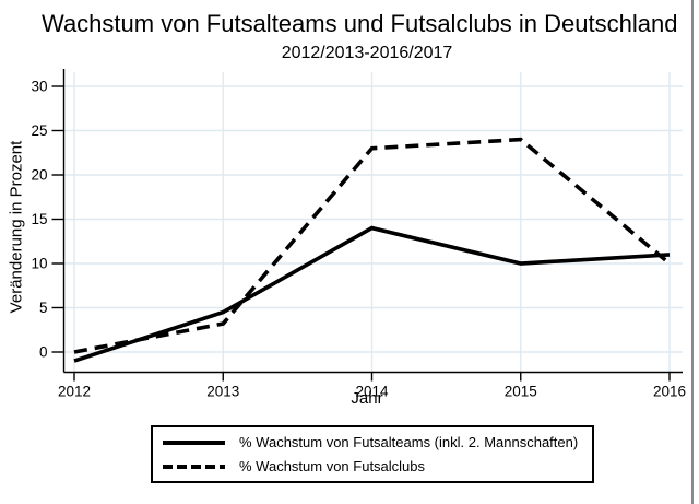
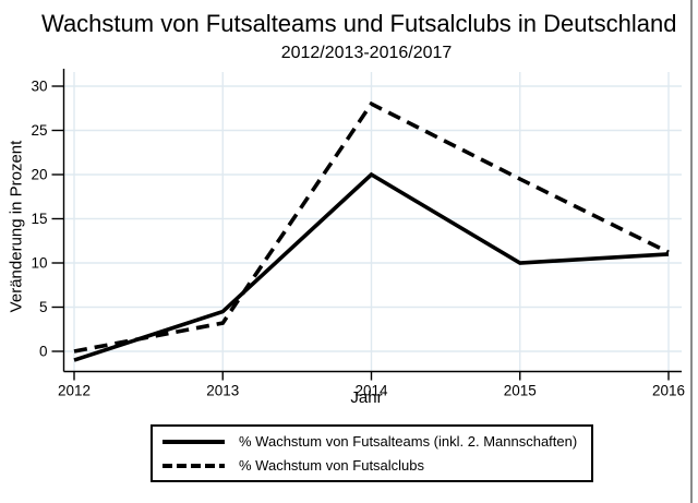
% Wachstum von Futsalteams (inkl. 2. Mannschaften)/2014: 14 -> 20
% Wachstum von Futsalclubs/2014: 23 -> 28
% Wachstum von Futsalclubs/2015: 24 -> 20
% Wachstum von Futsalclubs/2016: 10 -> 11
